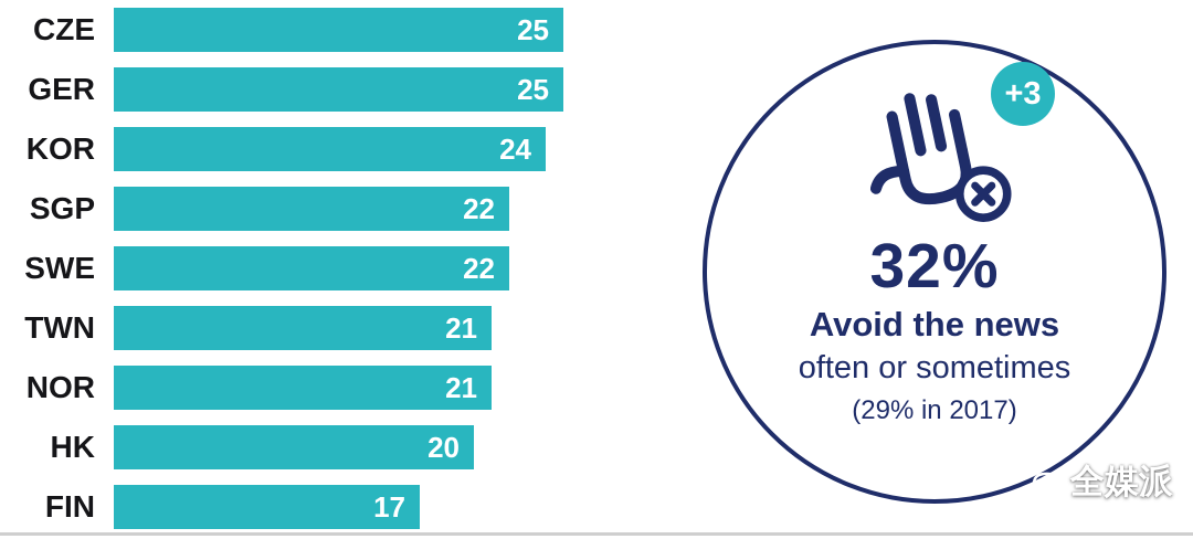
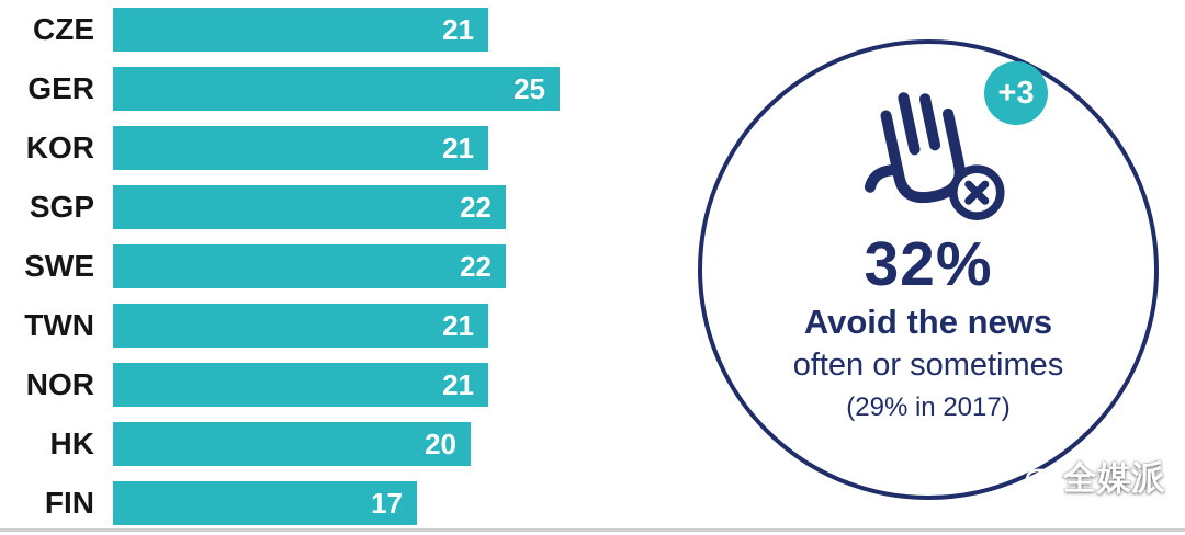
CZE: 25 -> 21
KOR: 24 -> 21
